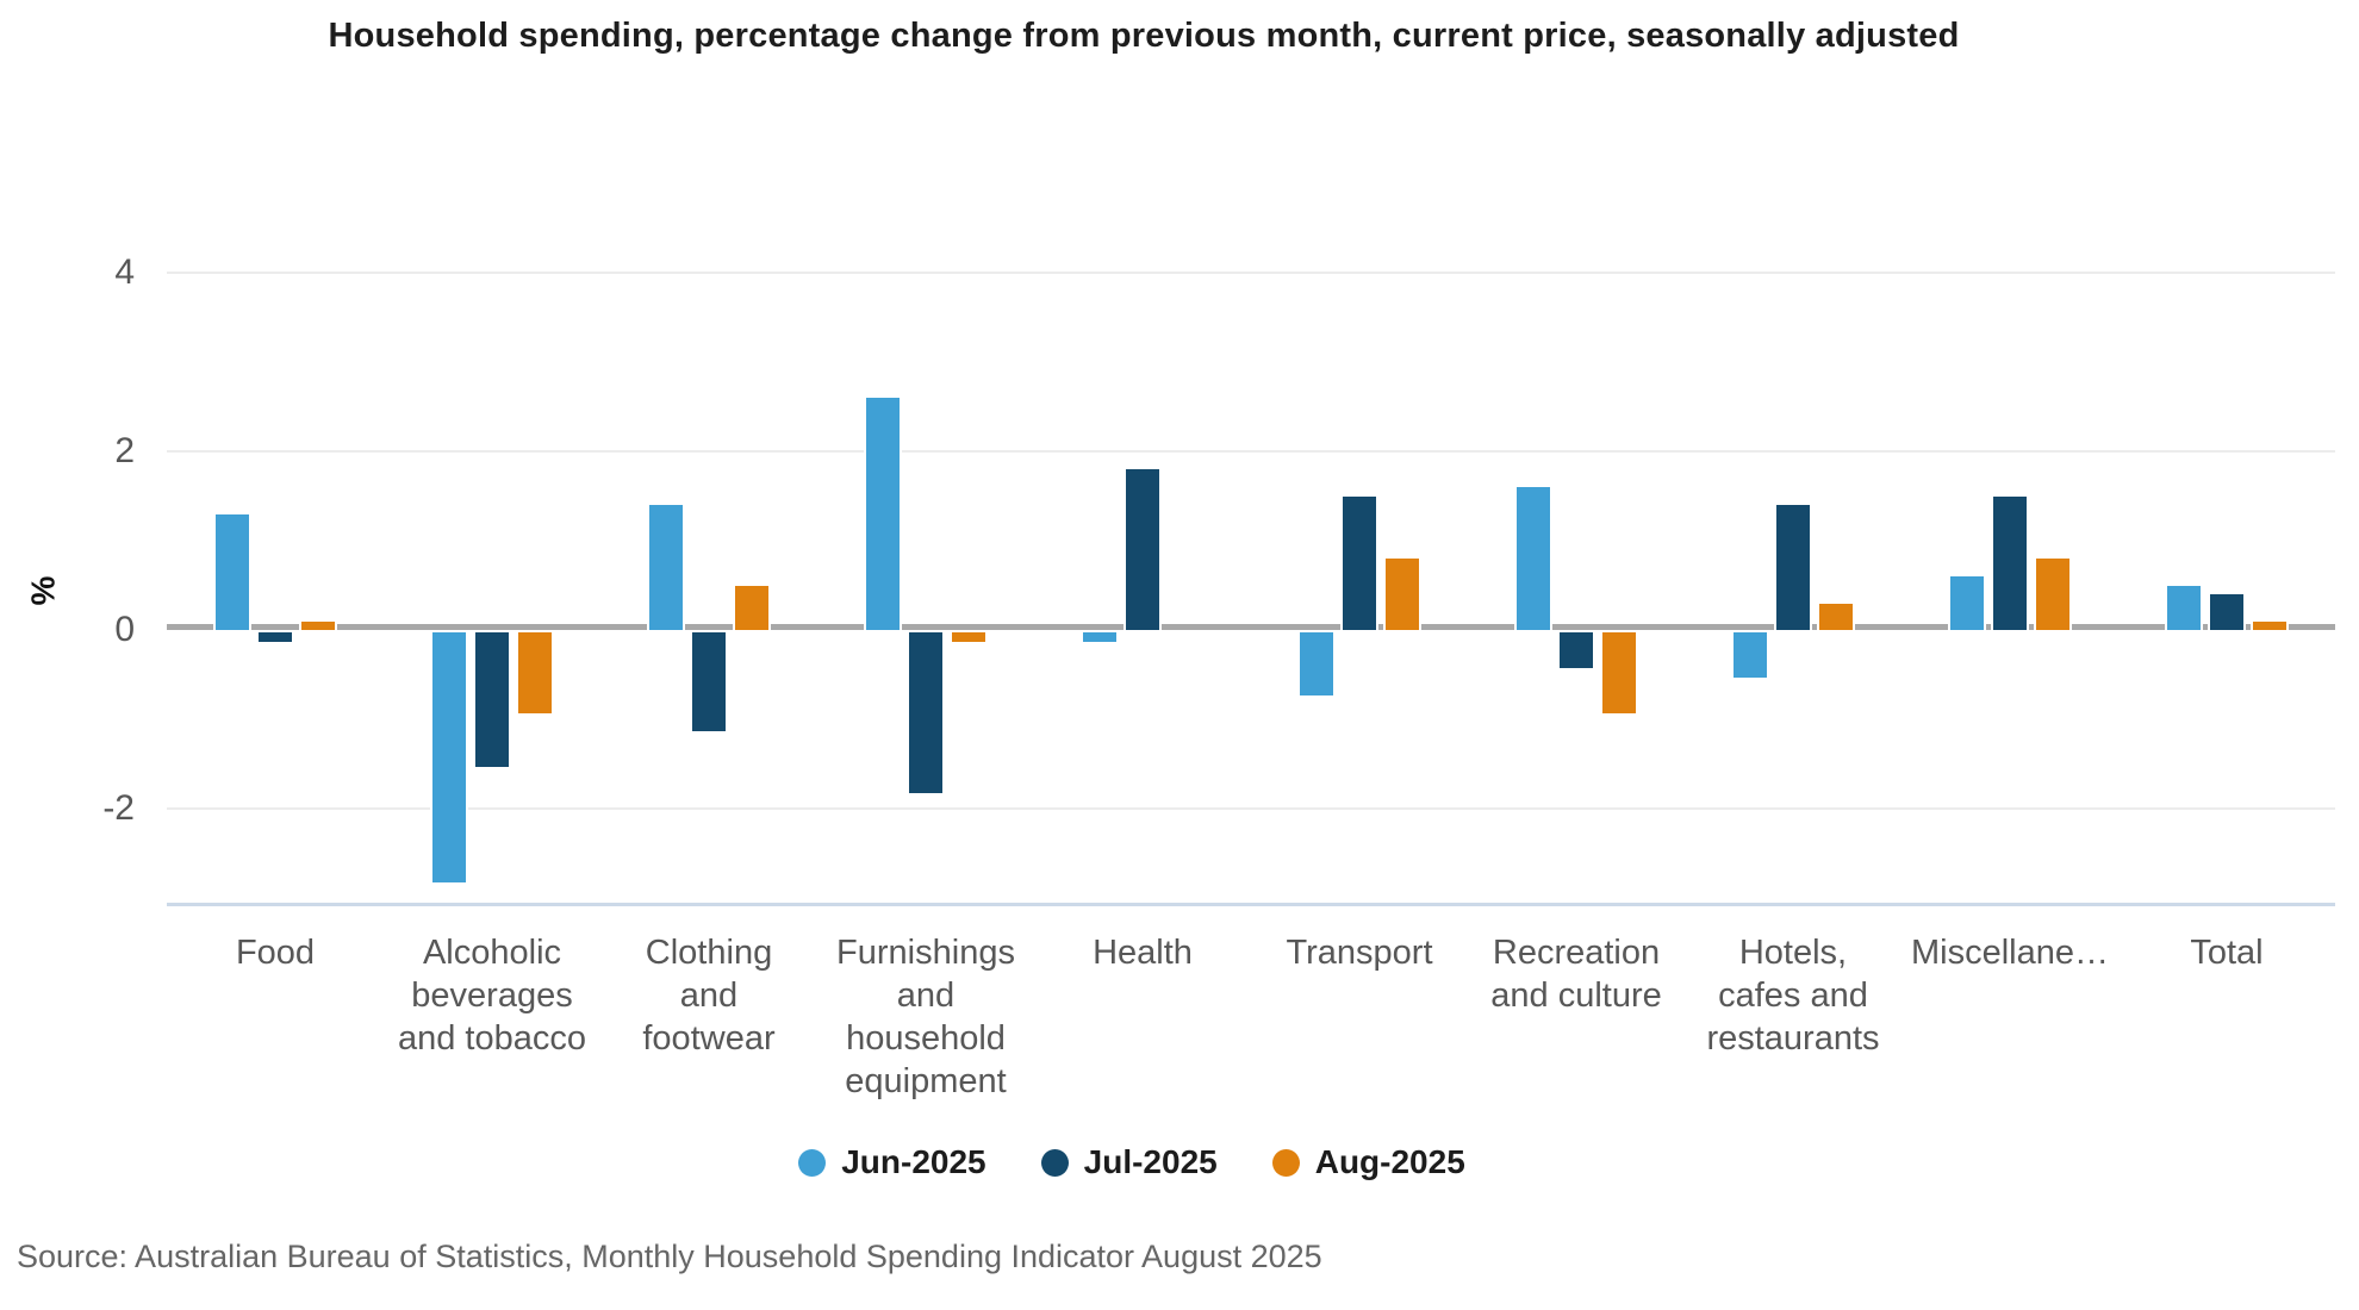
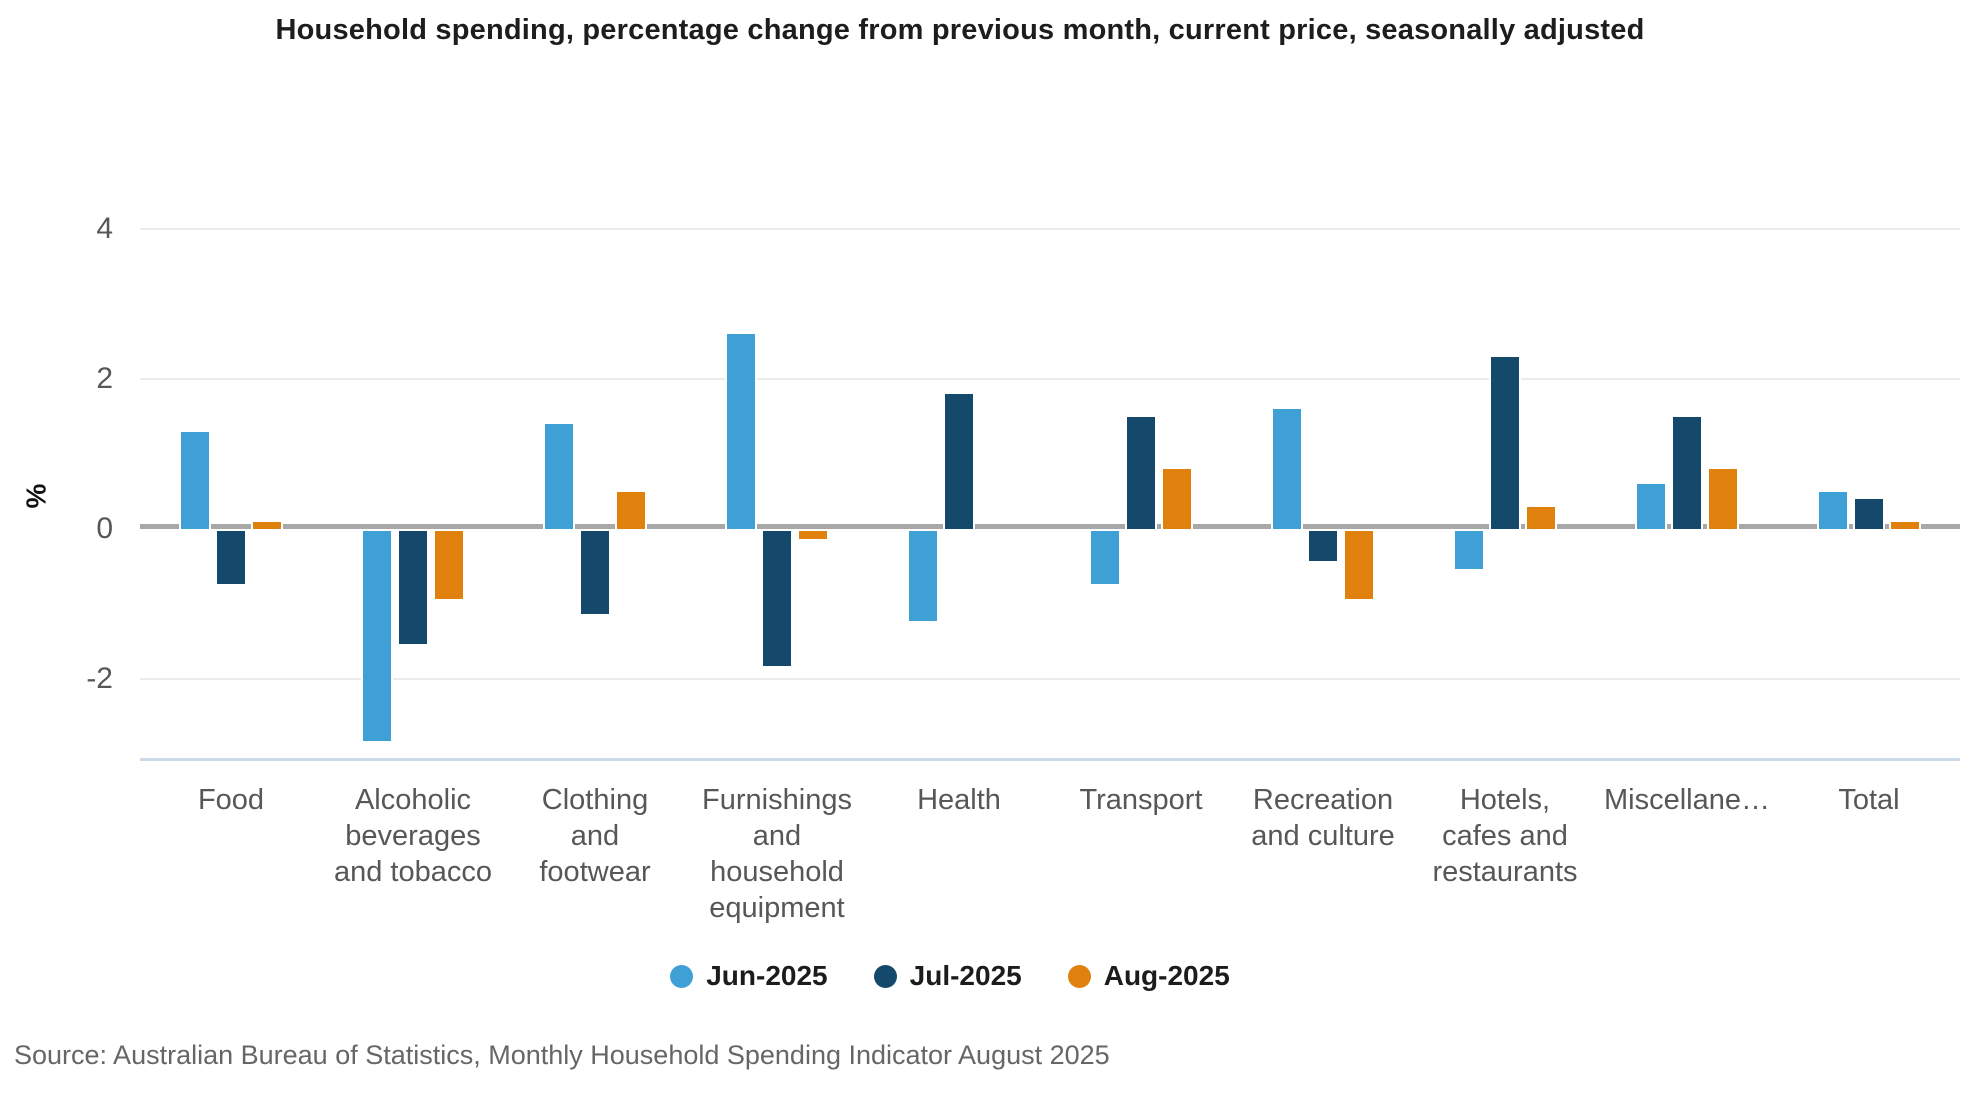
Jul-2025/Food: -0.1 -> -0.7
Jun-2025/Health: -0.1 -> -1.2
Jul-2025/Hotels, cafes and restaurants: 1.4 -> 2.3
